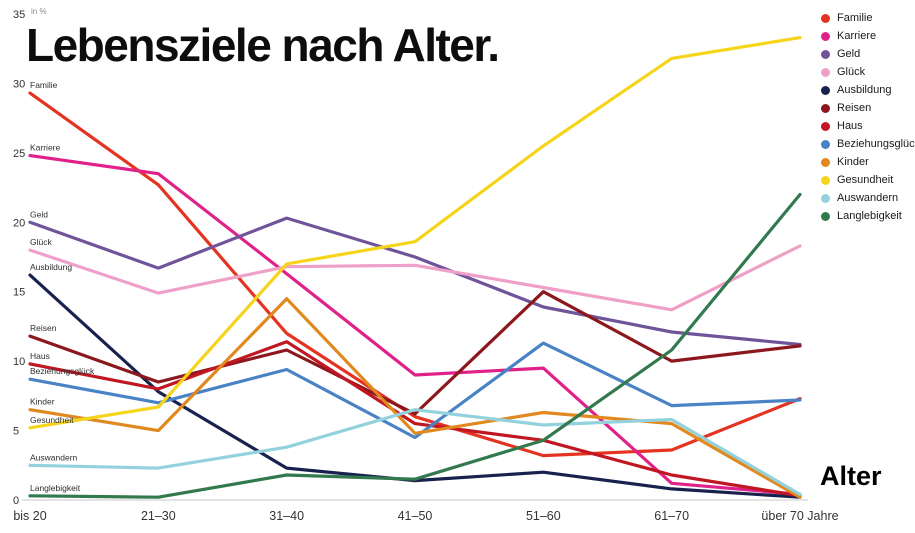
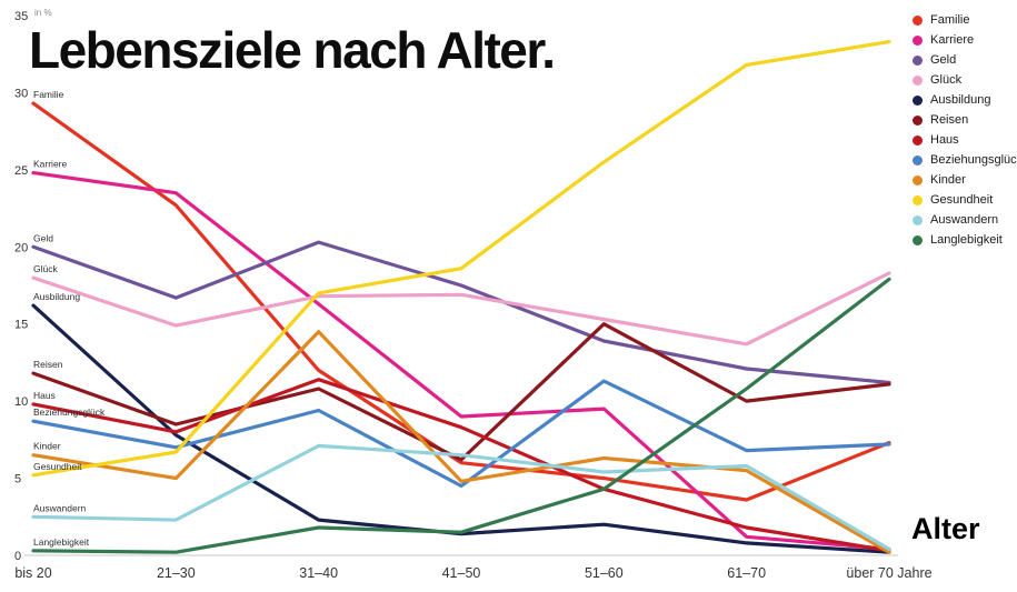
Auswandern/31–40: 3.8 -> 7.1
Haus/41–50: 5.5 -> 8.3
Familie/51–60: 3.2 -> 5.0
Langlebigkeit/über 70 Jahre: 22.0 -> 17.9
